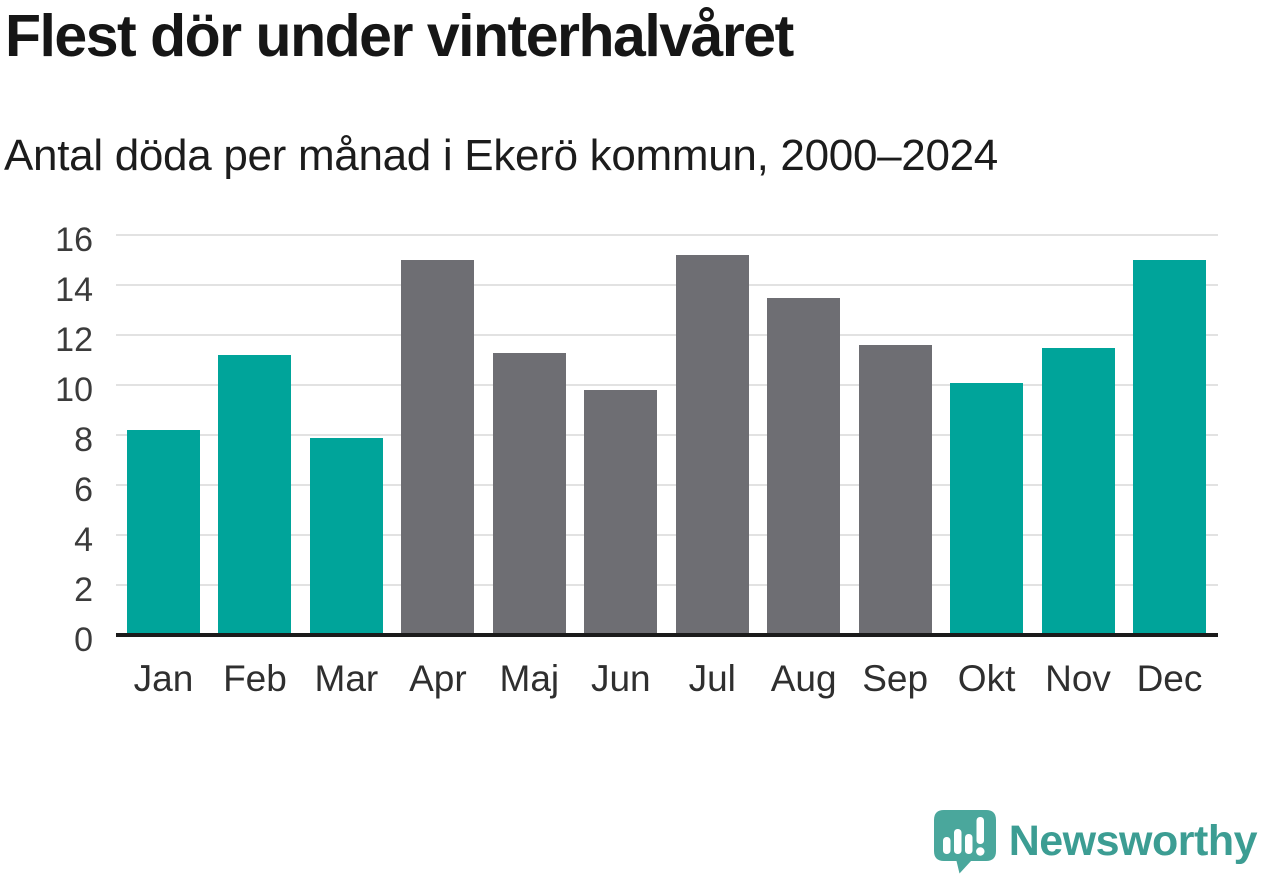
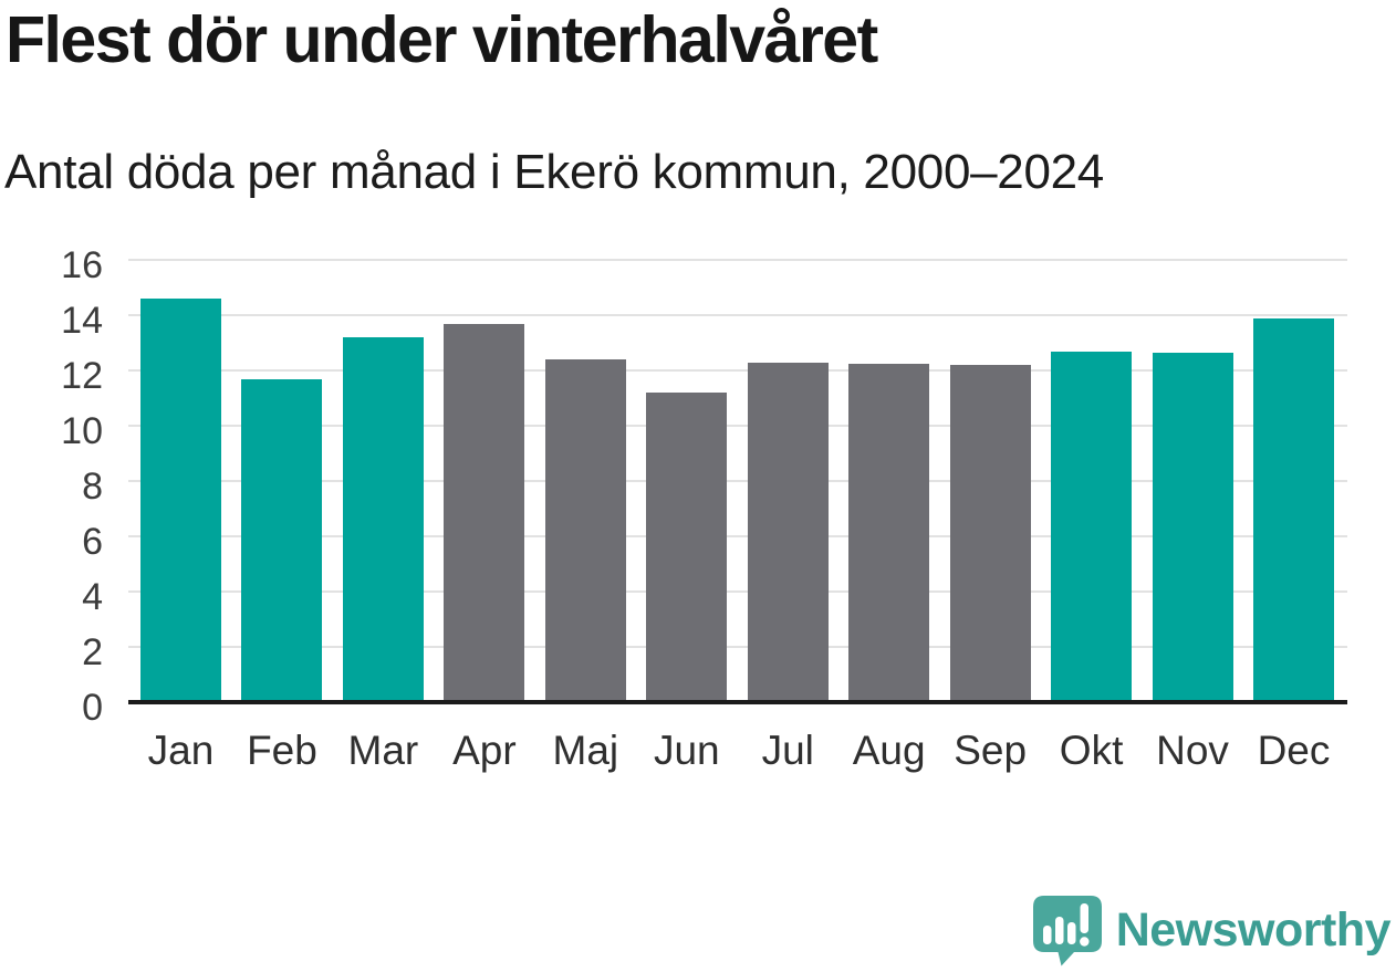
Jan: 8.2 -> 14.6
Feb: 11.2 -> 11.7
Mar: 7.9 -> 13.2
Apr: 15.0 -> 13.7
Maj: 11.3 -> 12.4
Jun: 9.8 -> 11.2
Jul: 15.2 -> 12.3
Aug: 13.5 -> 12.2
Sep: 11.6 -> 12.2
Okt: 10.1 -> 12.7
Nov: 11.5 -> 12.7
Dec: 15.0 -> 13.9
